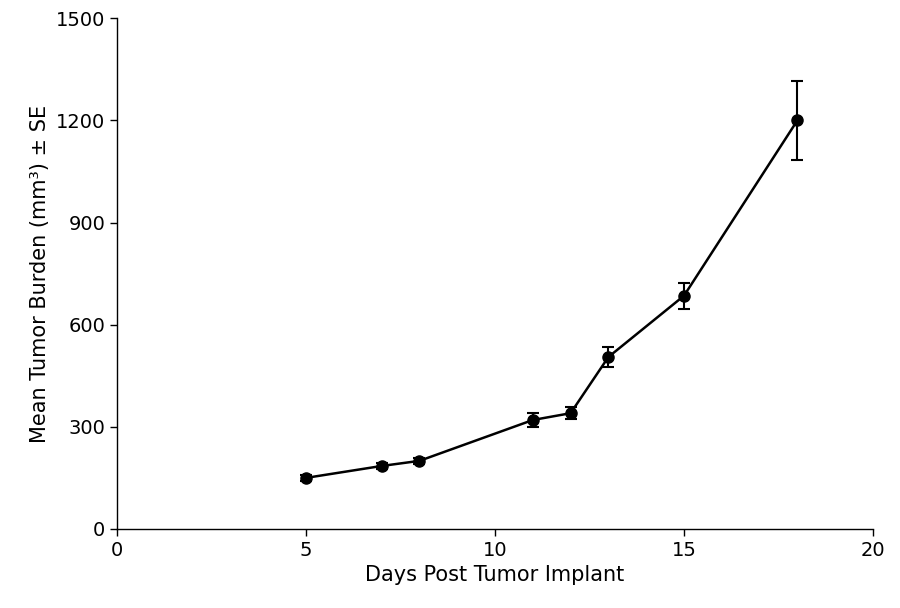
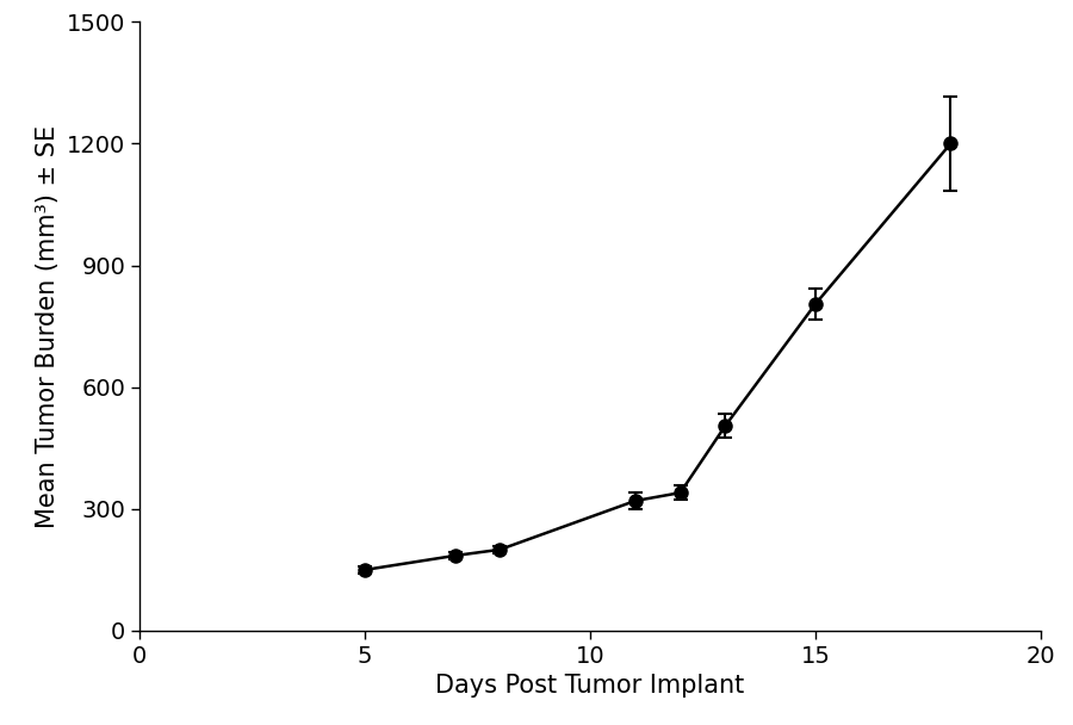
15: 685 -> 805
